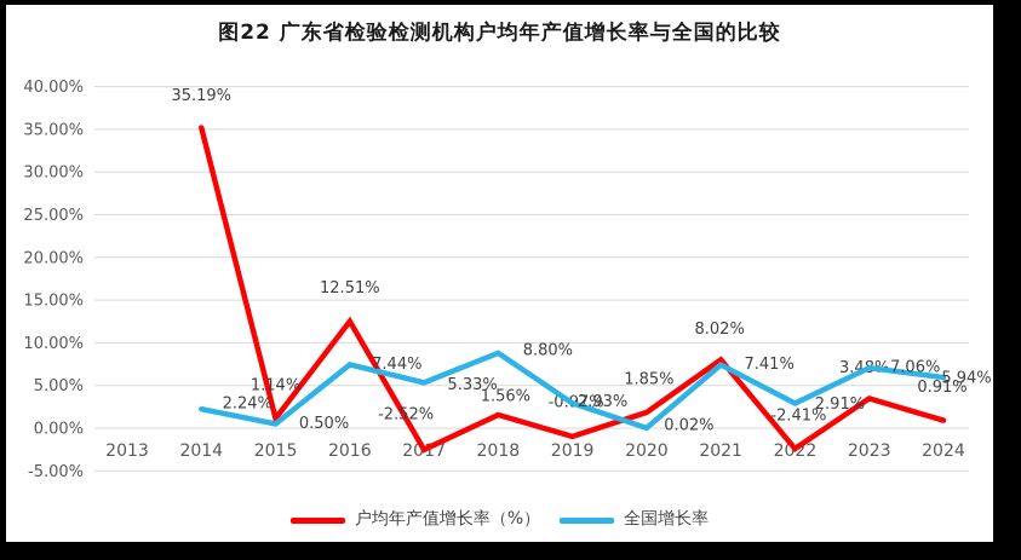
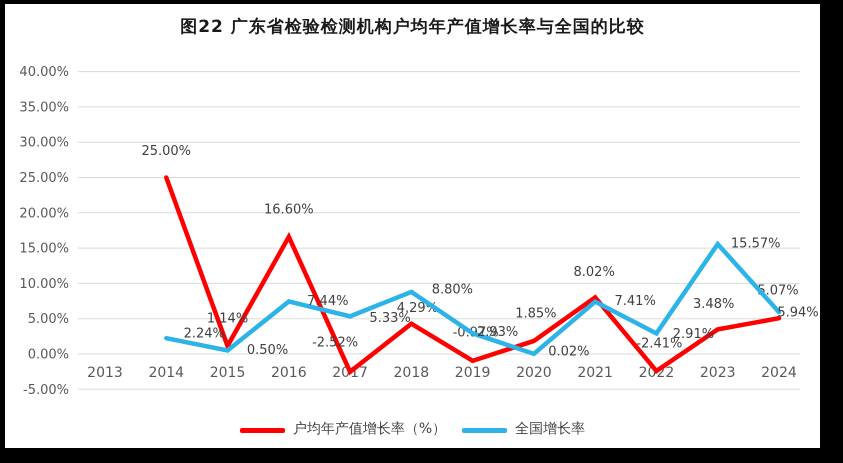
户均年产值增长率（%）/2014: 35.19% -> 25.00%
户均年产值增长率（%）/2016: 12.51% -> 16.60%
户均年产值增长率（%）/2018: 1.56% -> 4.29%
全国增长率/2023: 7.06% -> 15.57%
户均年产值增长率（%）/2024: 0.91% -> 5.07%
